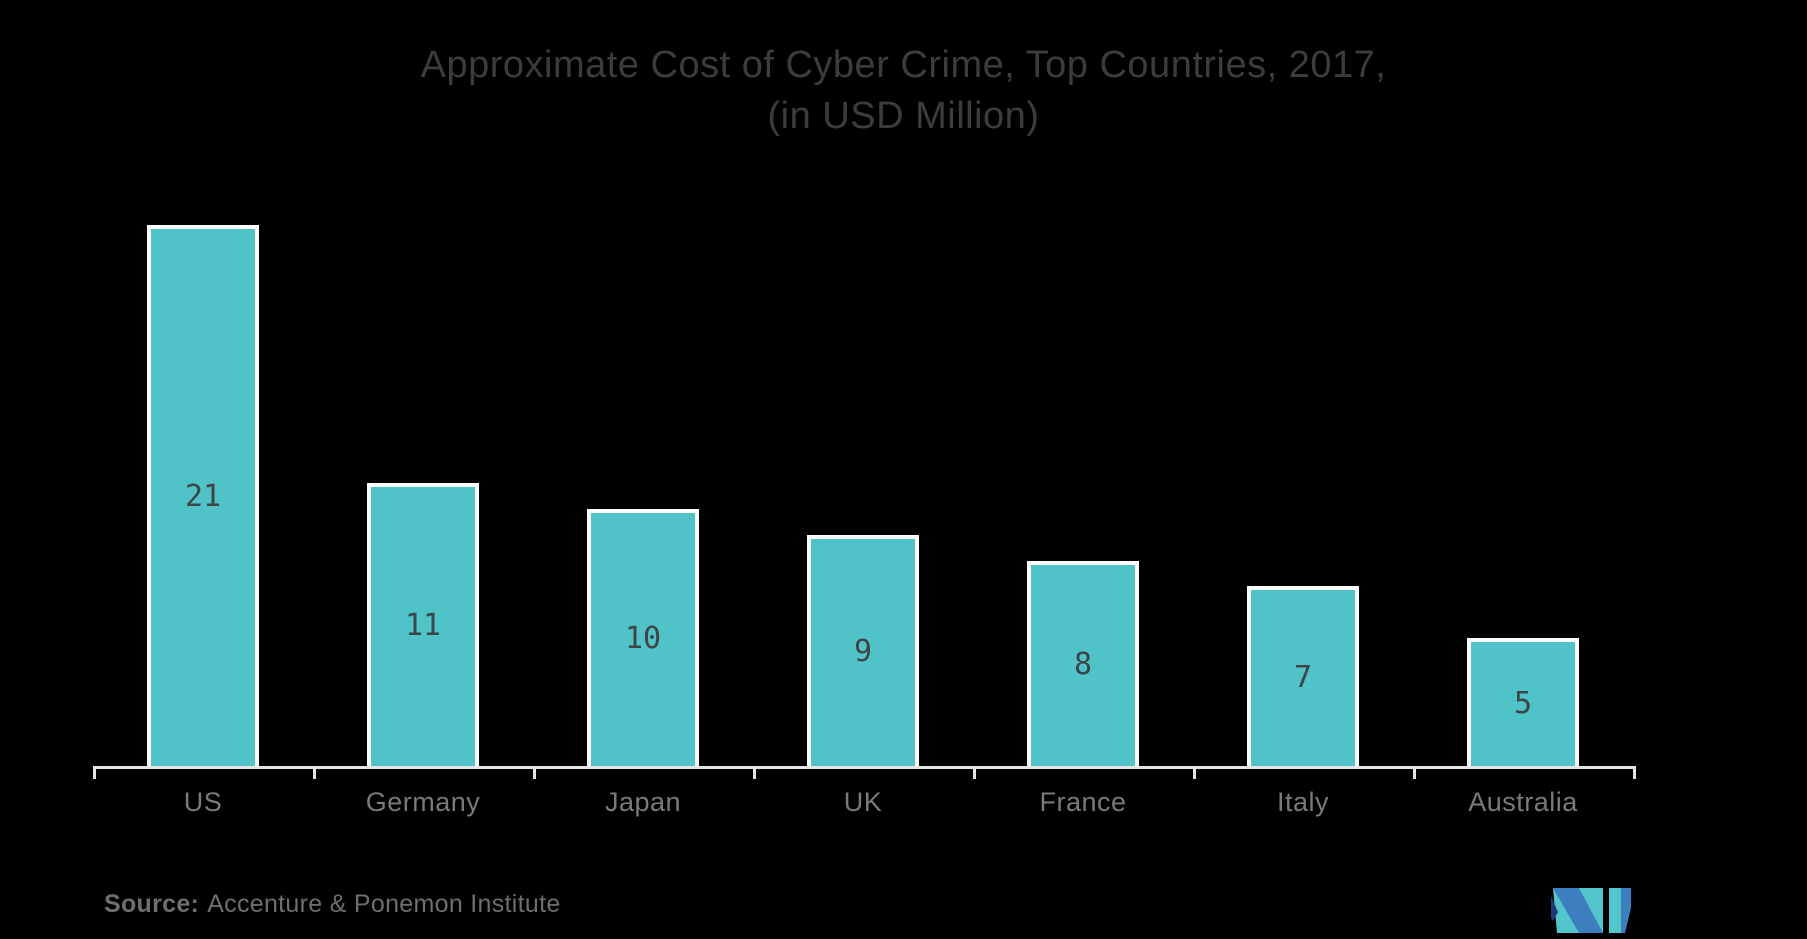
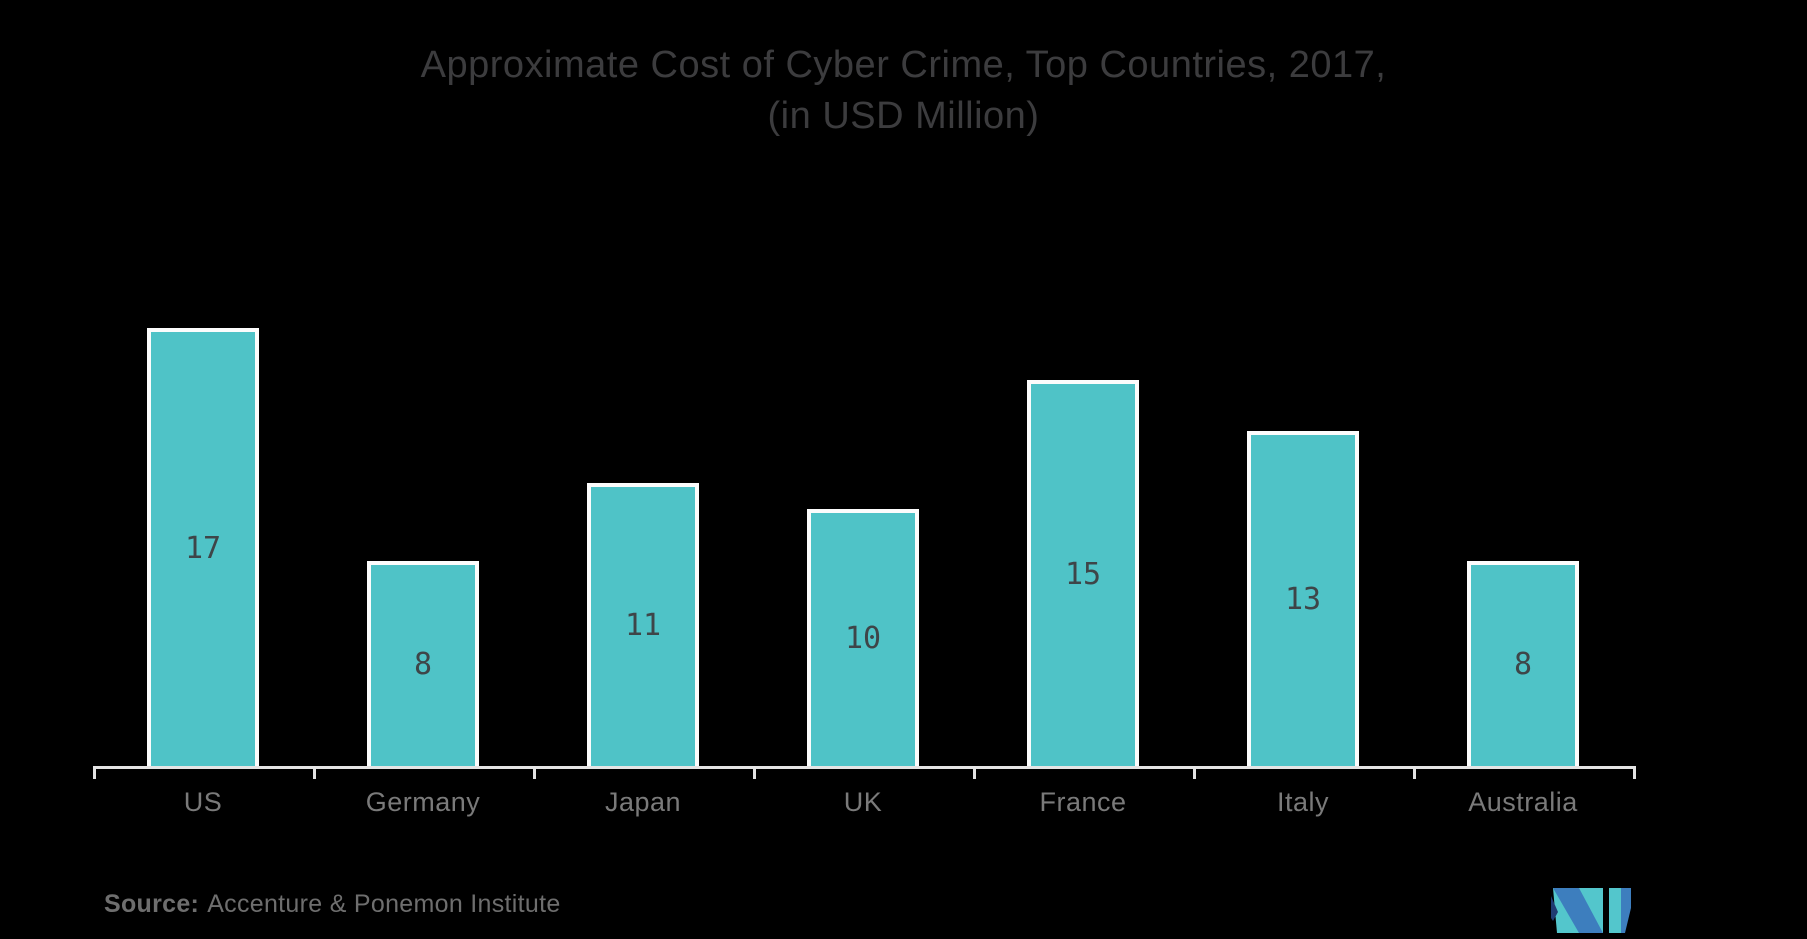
US: 21 -> 17
Germany: 11 -> 8
Japan: 10 -> 11
UK: 9 -> 10
France: 8 -> 15
Italy: 7 -> 13
Australia: 5 -> 8
